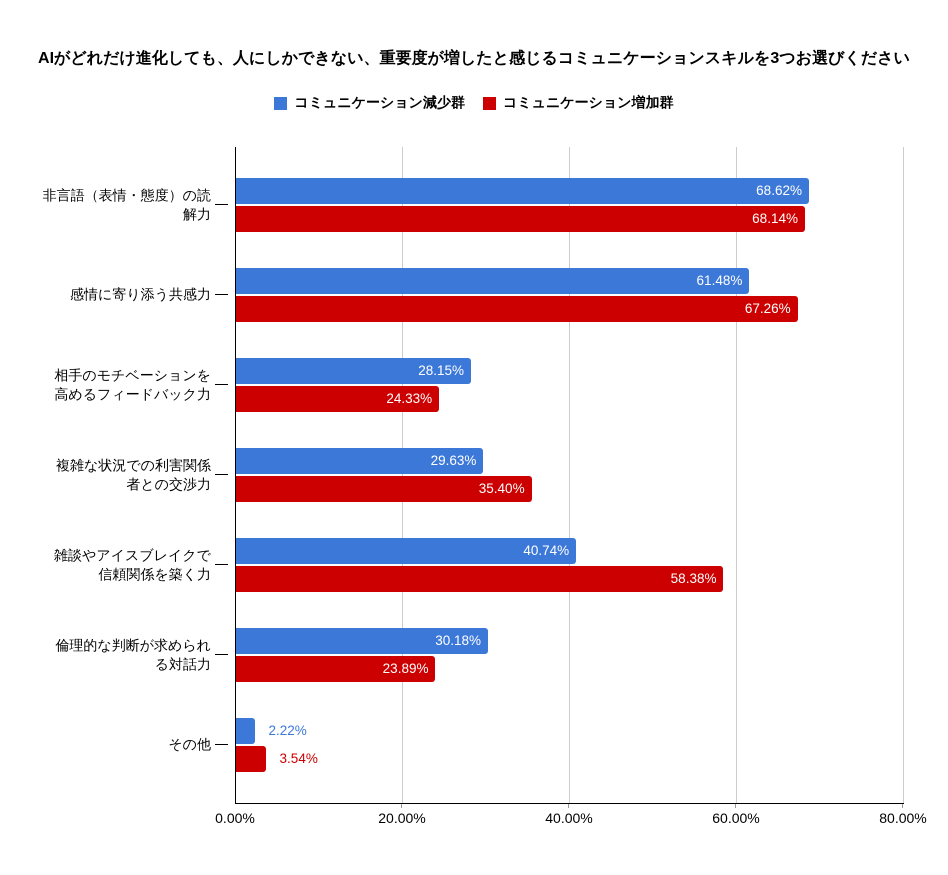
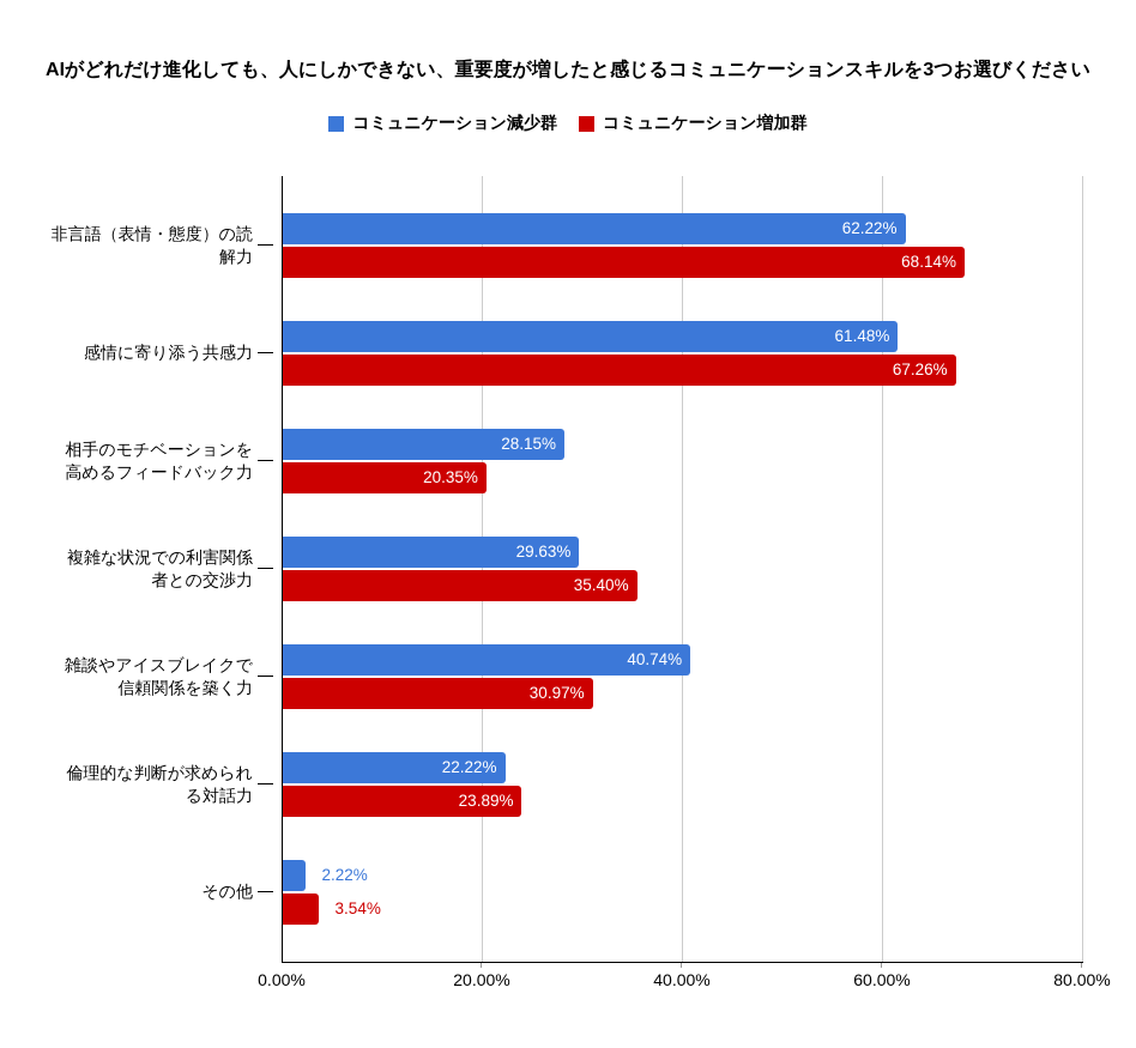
コミュニケーション減少群/非言語（表情・態度）の読 解力: 68.62% -> 62.22%
コミュニケーション増加群/相手のモチベーションを 高めるフィードバック力: 24.33% -> 20.35%
コミュニケーション増加群/雑談やアイスブレイクで 信頼関係を築く力: 58.38% -> 30.97%
コミュニケーション減少群/倫理的な判断が求められ る対話力: 30.18% -> 22.22%
